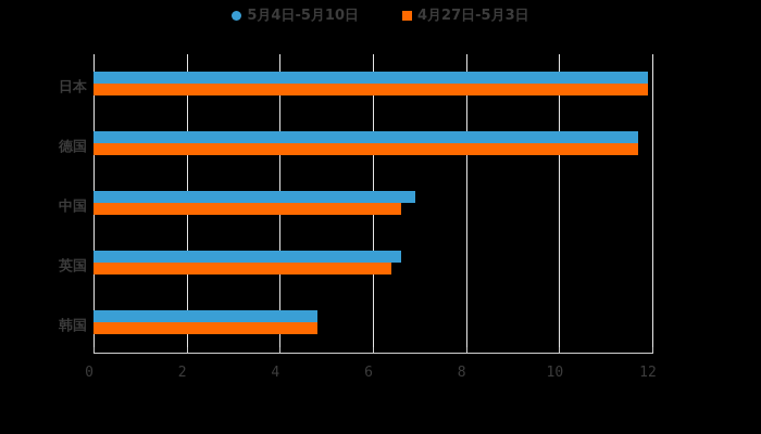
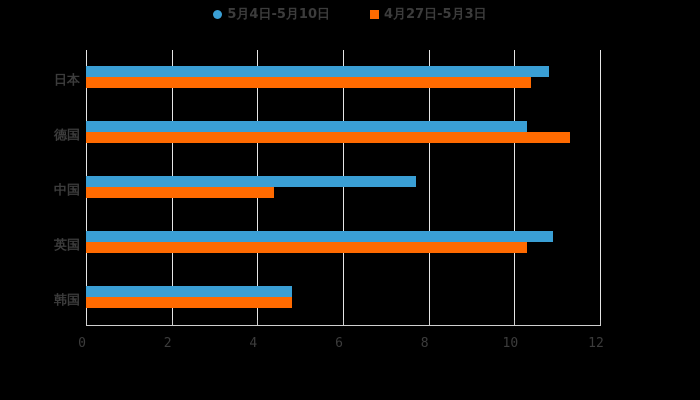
5月4日-5月10日/日本: 11.9 -> 10.8
4月27日-5月3日/日本: 11.9 -> 10.4
5月4日-5月10日/德国: 11.7 -> 10.3
4月27日-5月3日/德国: 11.7 -> 11.3
5月4日-5月10日/中国: 6.9 -> 7.7
4月27日-5月3日/中国: 6.6 -> 4.4
5月4日-5月10日/英国: 6.6 -> 10.9
4月27日-5月3日/英国: 6.4 -> 10.3
